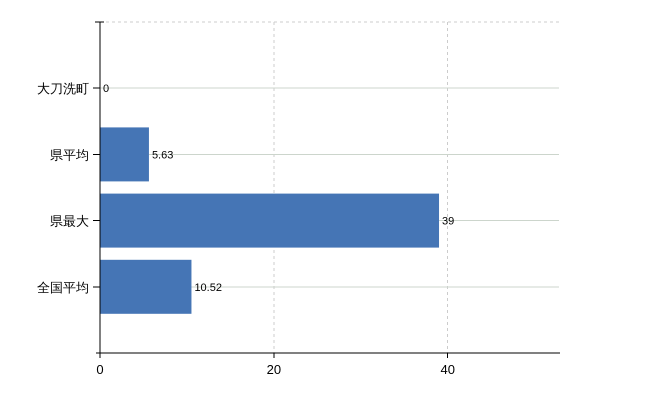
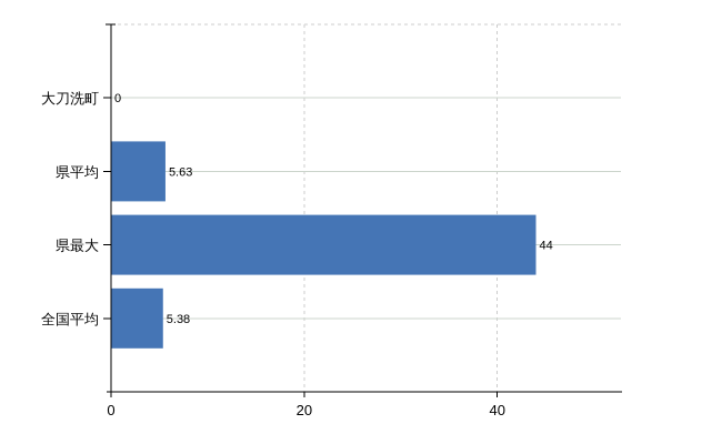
県最大: 39 -> 44
全国平均: 10.52 -> 5.38
